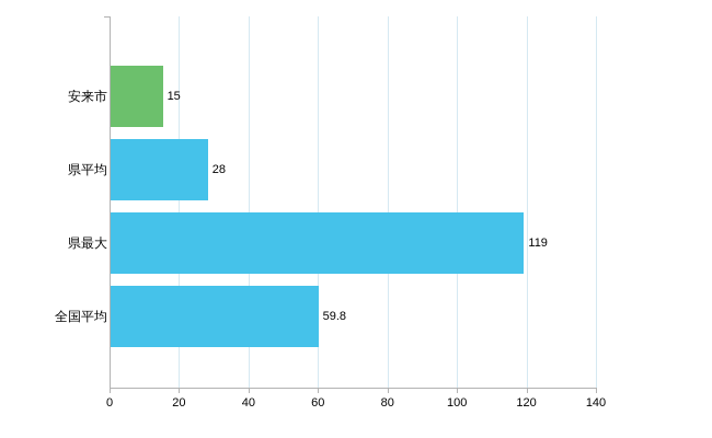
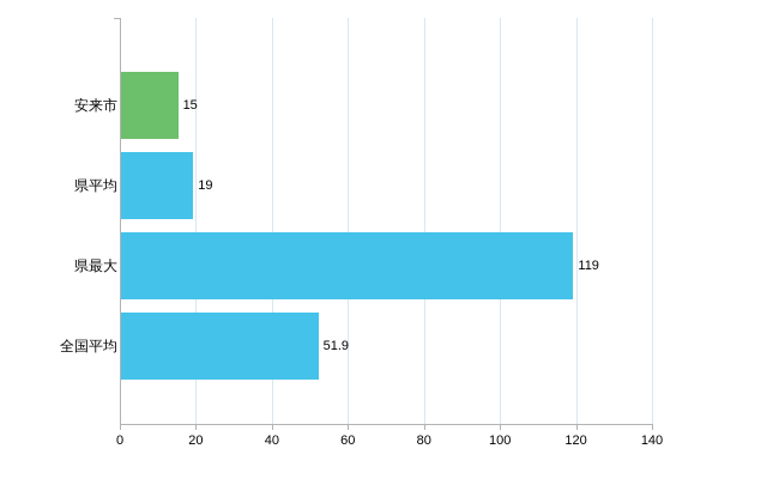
県平均: 28 -> 19
全国平均: 59.8 -> 51.9
